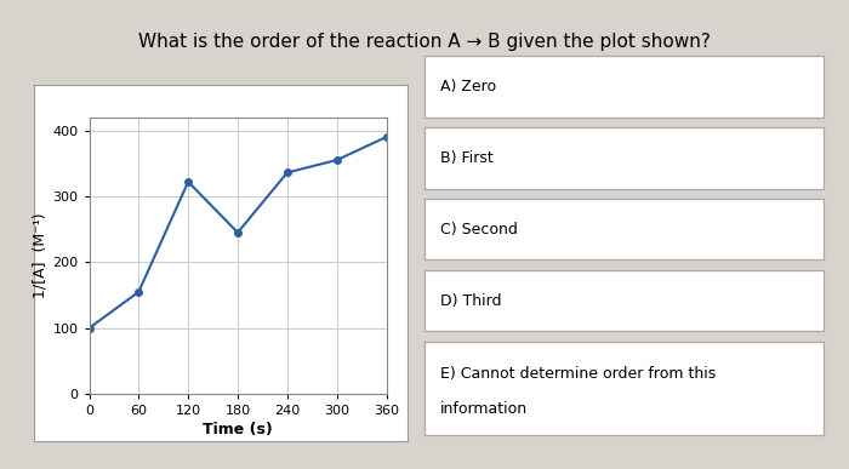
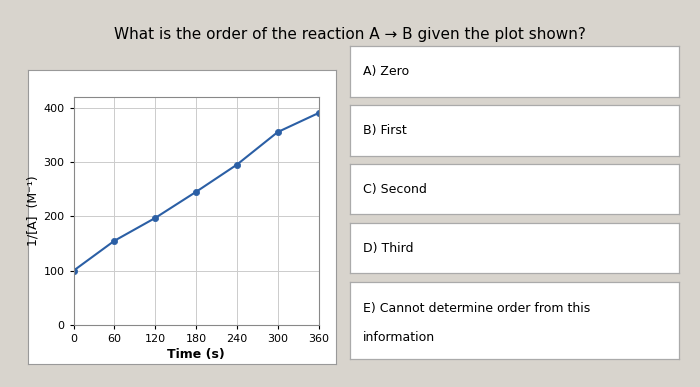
120: 322 -> 197
240: 336 -> 295
